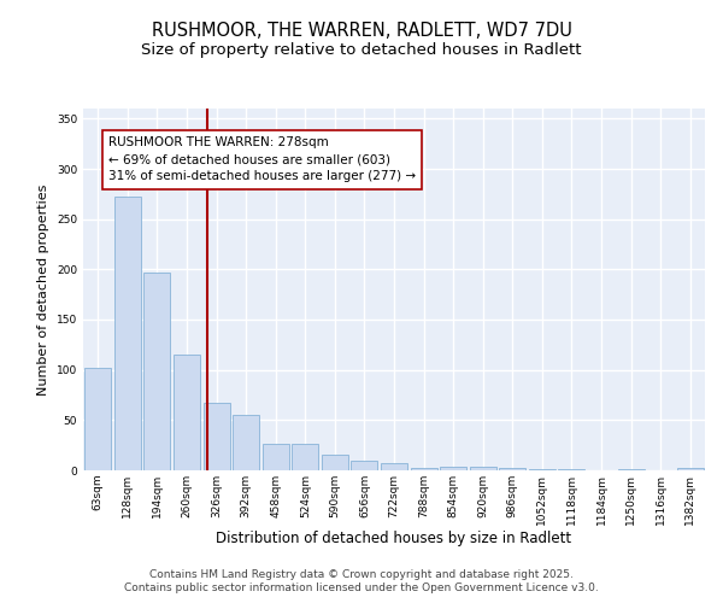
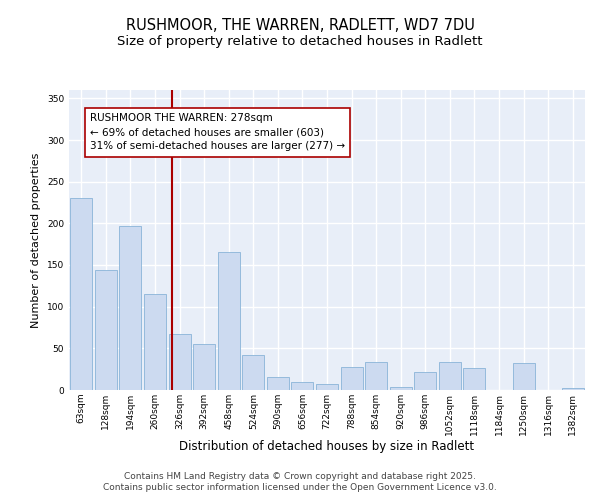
63sqm: 102 -> 230
128sqm: 272 -> 144
458sqm: 26 -> 166
524sqm: 26 -> 42
788sqm: 3 -> 28
854sqm: 4 -> 34
986sqm: 2 -> 22
1052sqm: 1 -> 34
1118sqm: 1 -> 26
1250sqm: 1 -> 32
